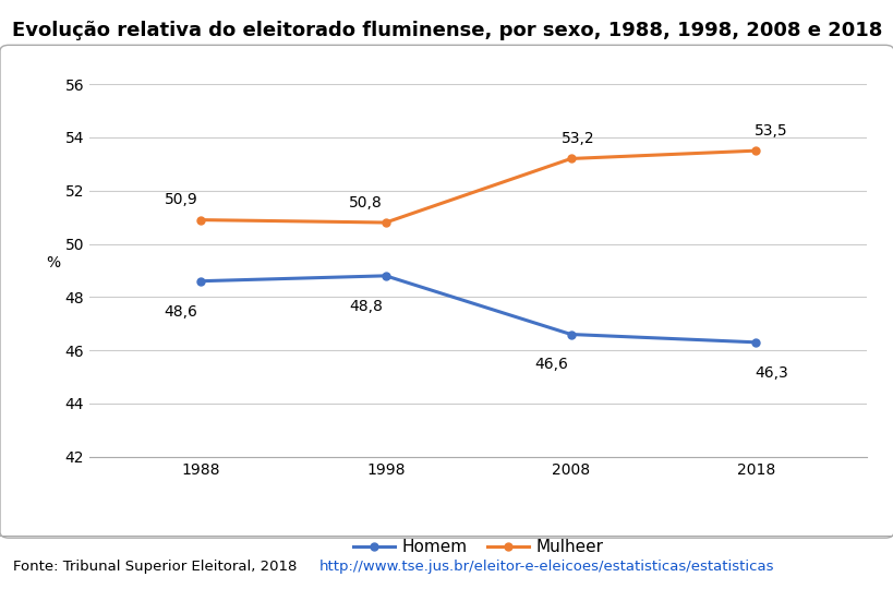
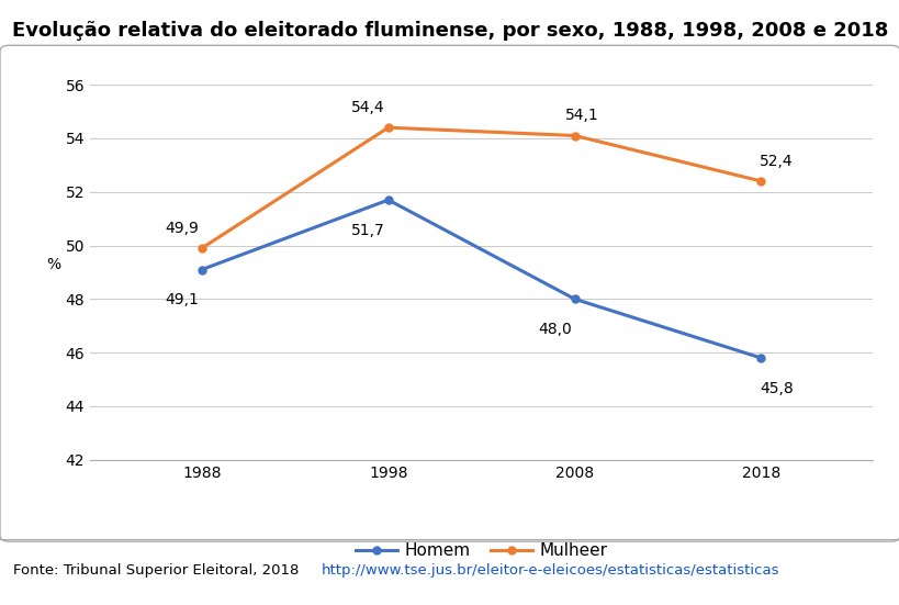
Homem/1988: 48,6 -> 49,1
Mulheer/1988: 50,9 -> 49,9
Homem/1998: 48,8 -> 51,7
Mulheer/1998: 50,8 -> 54,4
Homem/2008: 46,6 -> 48,0
Mulheer/2008: 53,2 -> 54,1
Homem/2018: 46,3 -> 45,8
Mulheer/2018: 53,5 -> 52,4
